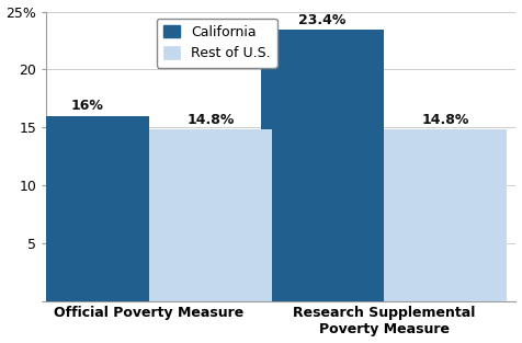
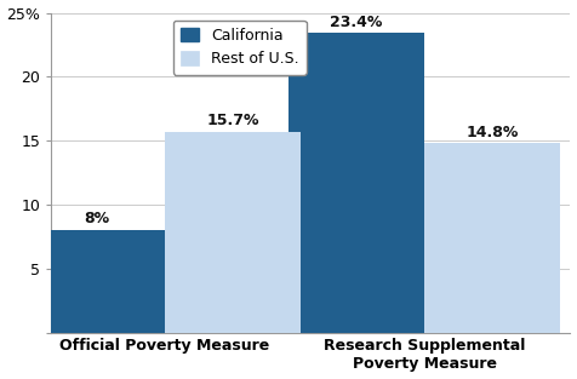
California/Official Poverty Measure: 16% -> 8%
Rest of U.S./Official Poverty Measure: 14.8% -> 15.7%
